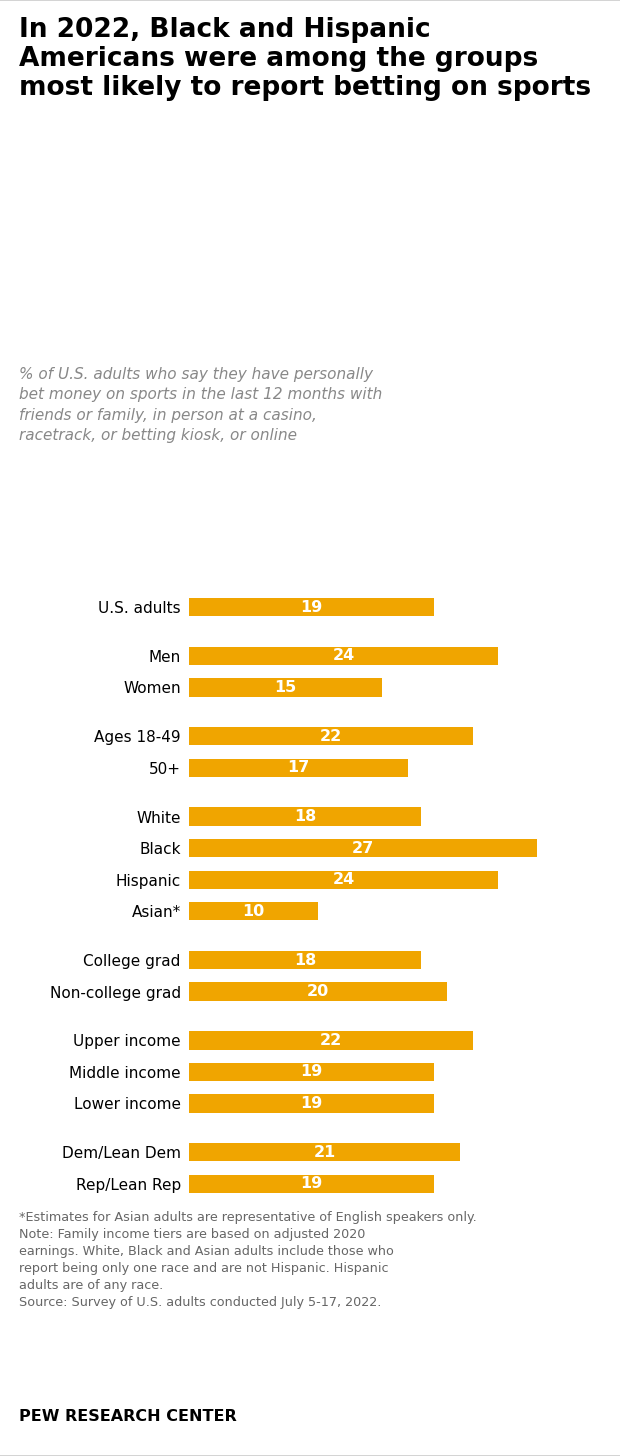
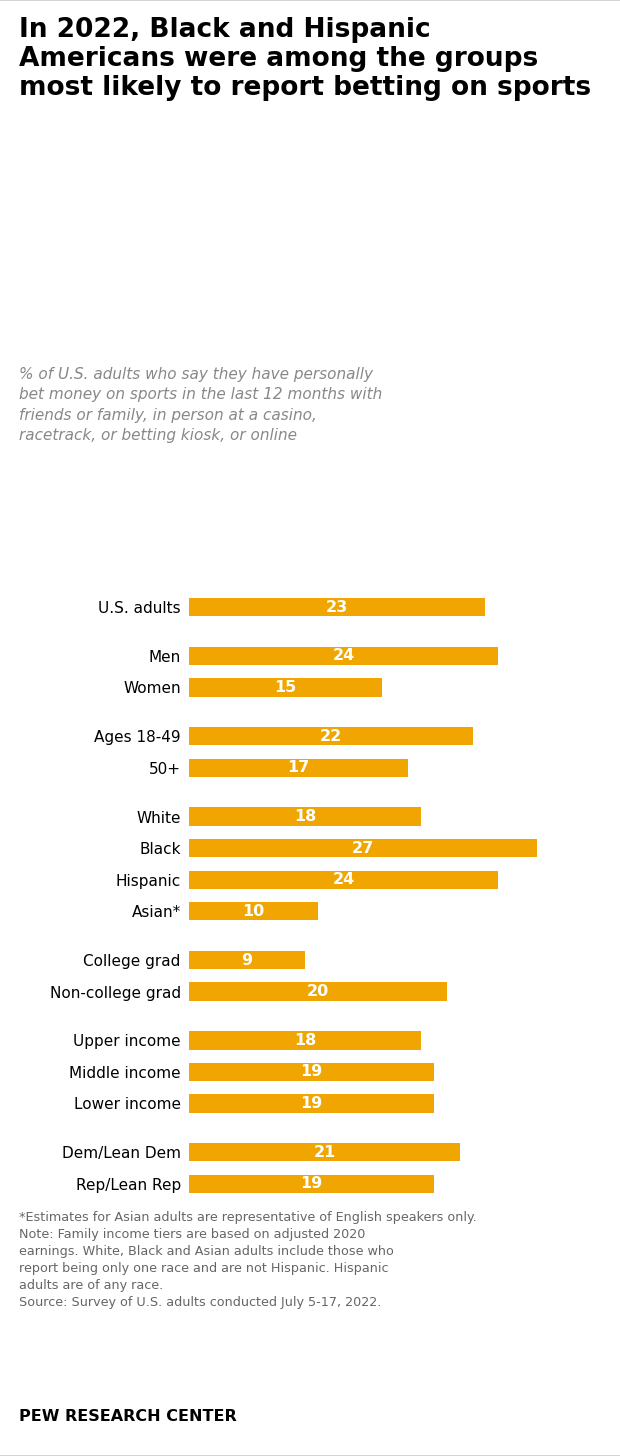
U.S. adults: 19 -> 23
College grad: 18 -> 9
Upper income: 22 -> 18
